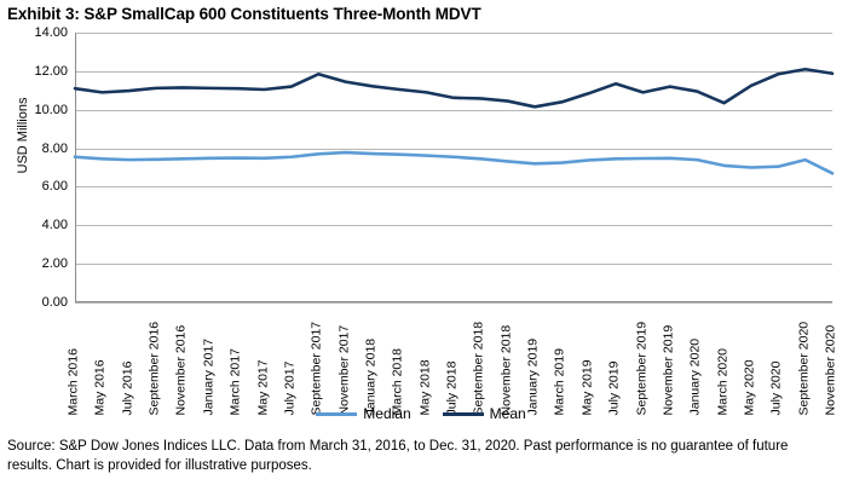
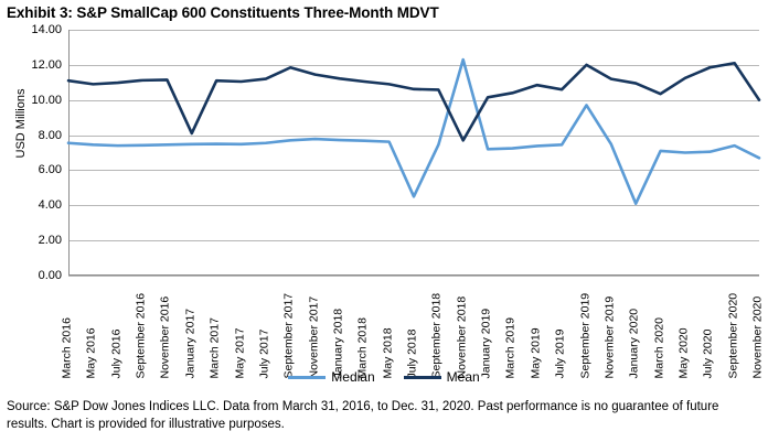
Mean/January 2017: 11.1 -> 8.1
Median/July 2018: 7.5 -> 4.5
Median/November 2018: 7.3 -> 12.3
Mean/November 2018: 10.4 -> 7.7
Mean/July 2019: 11.3 -> 10.6
Median/September 2019: 7.5 -> 9.7
Mean/September 2019: 10.9 -> 12.0
Median/January 2020: 7.4 -> 4.1
Mean/November 2020: 11.9 -> 10.0
